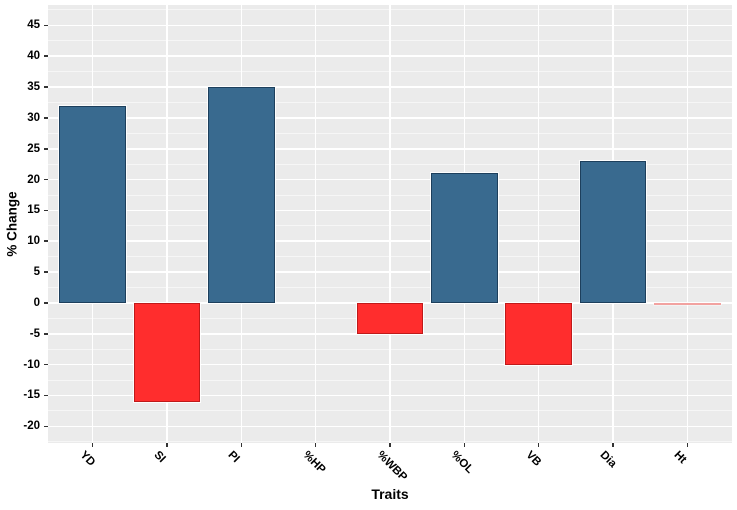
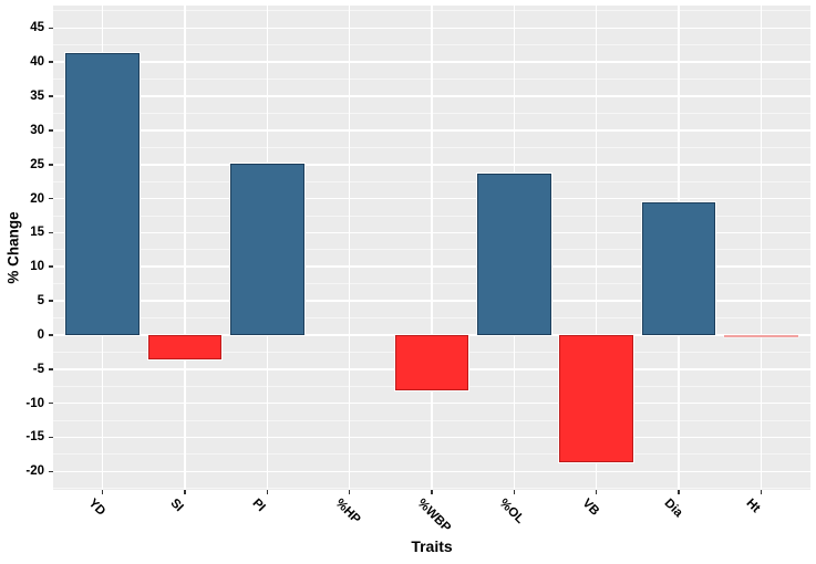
YD: 32 -> 41
SI: -16 -> -4
PI: 35 -> 25
%WBP: -5 -> -8
%OL: 21 -> 24
VB: -10 -> -19
Dia: 23 -> 19
